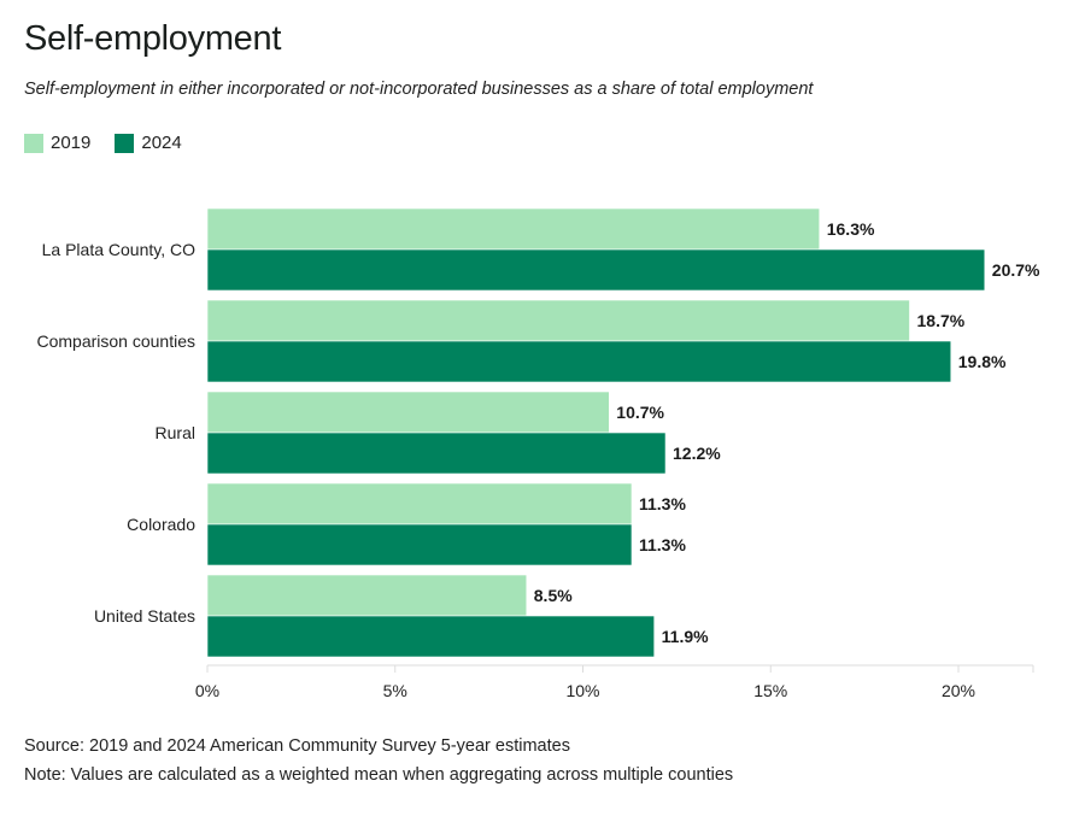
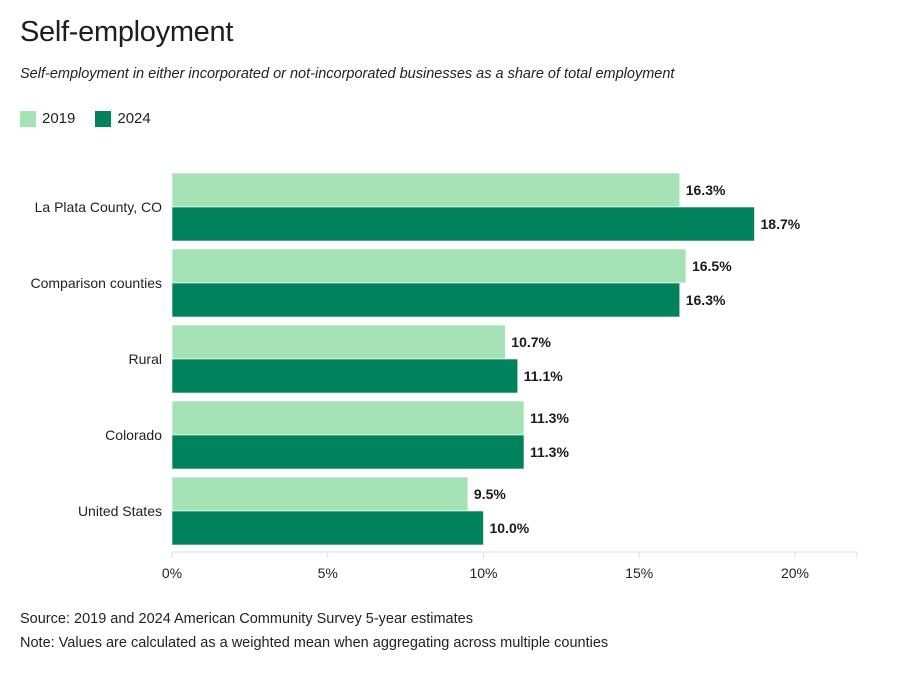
2024/La Plata County, CO: 20.7% -> 18.7%
2019/Comparison counties: 18.7% -> 16.5%
2024/Comparison counties: 19.8% -> 16.3%
2024/Rural: 12.2% -> 11.1%
2019/United States: 8.5% -> 9.5%
2024/United States: 11.9% -> 10.0%
